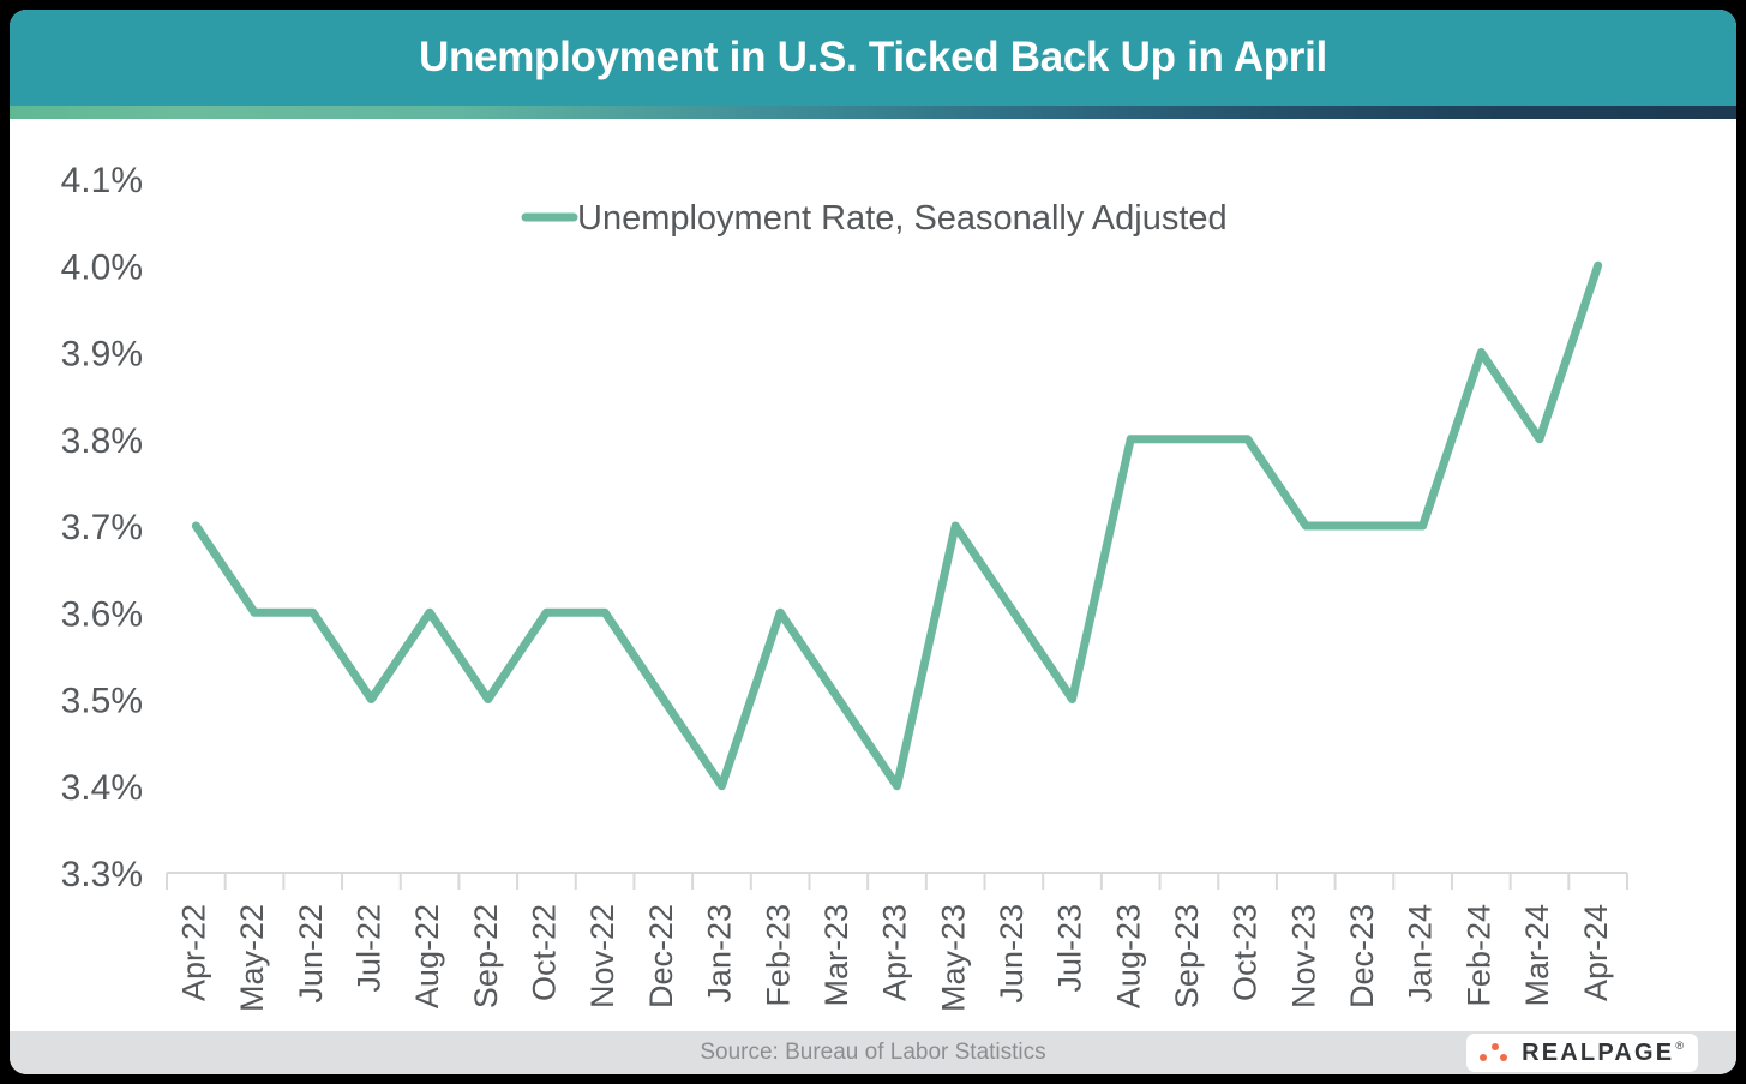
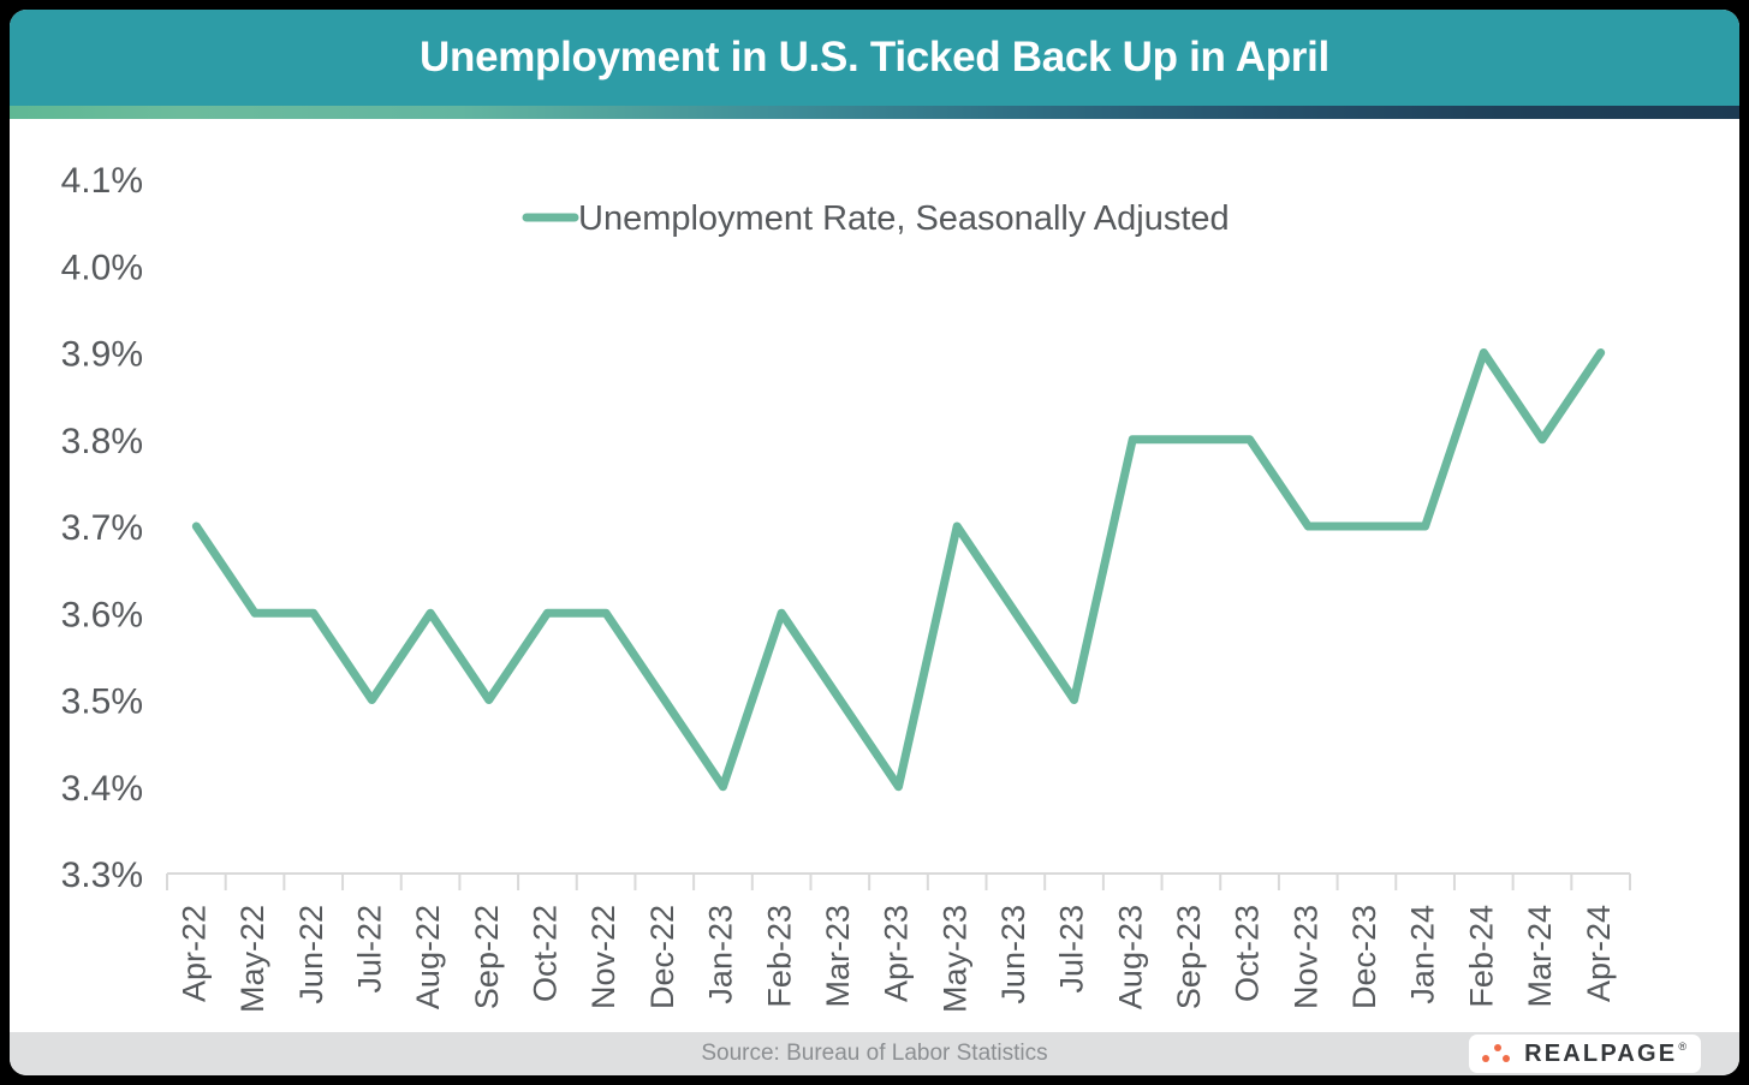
Apr-24: 4.0% -> 3.9%
